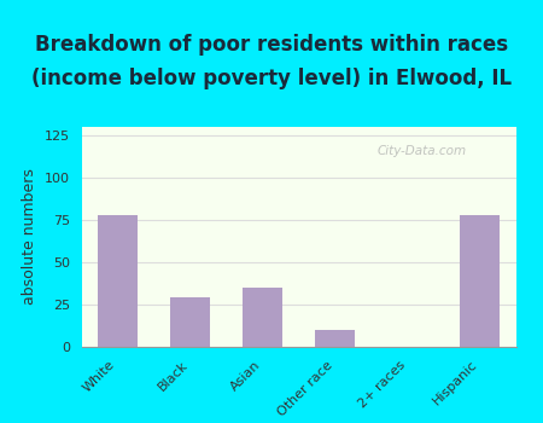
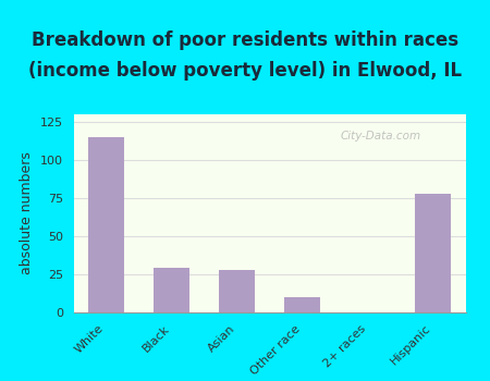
White: 78 -> 115
Asian: 35 -> 28
